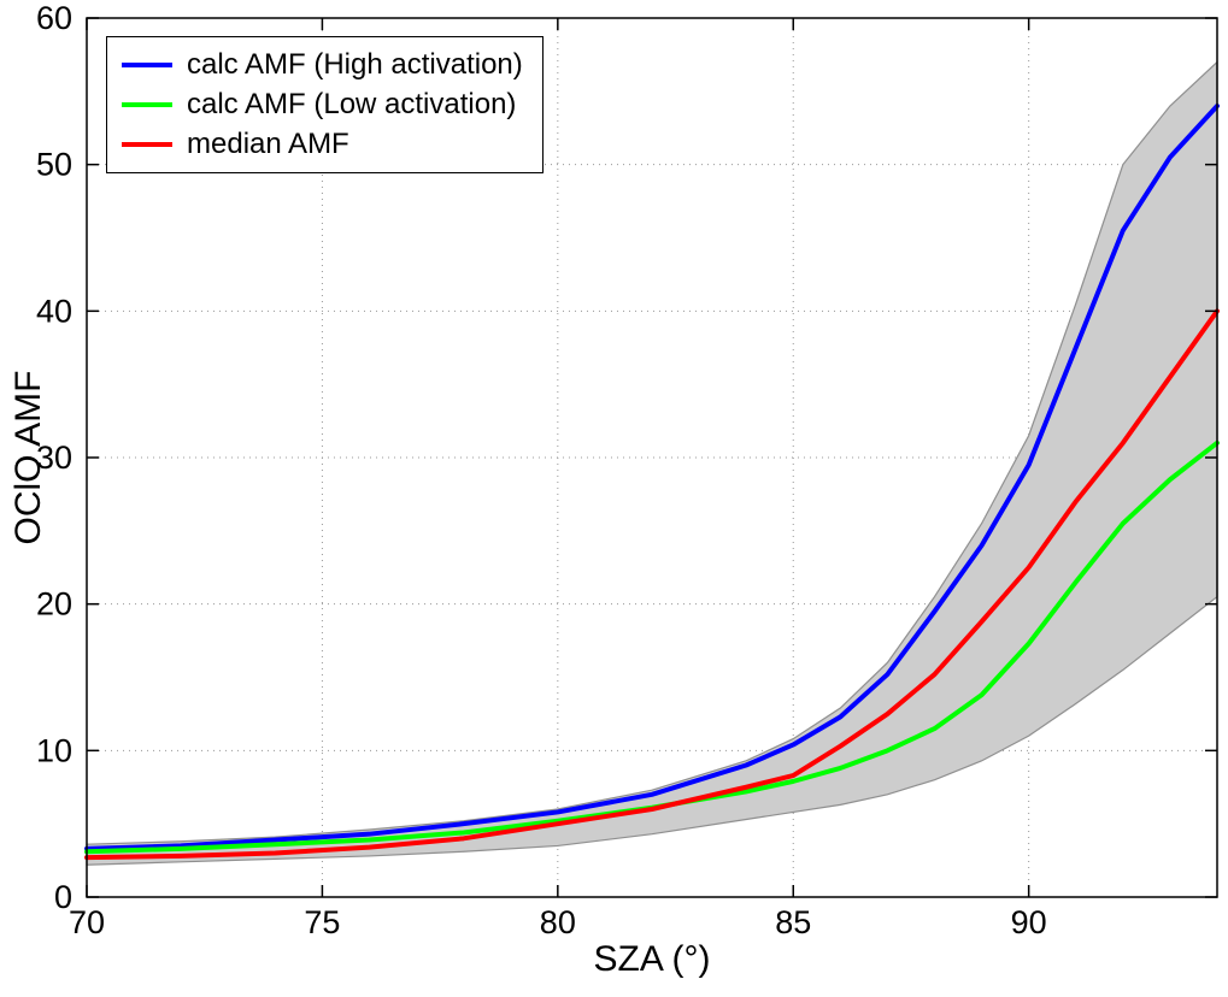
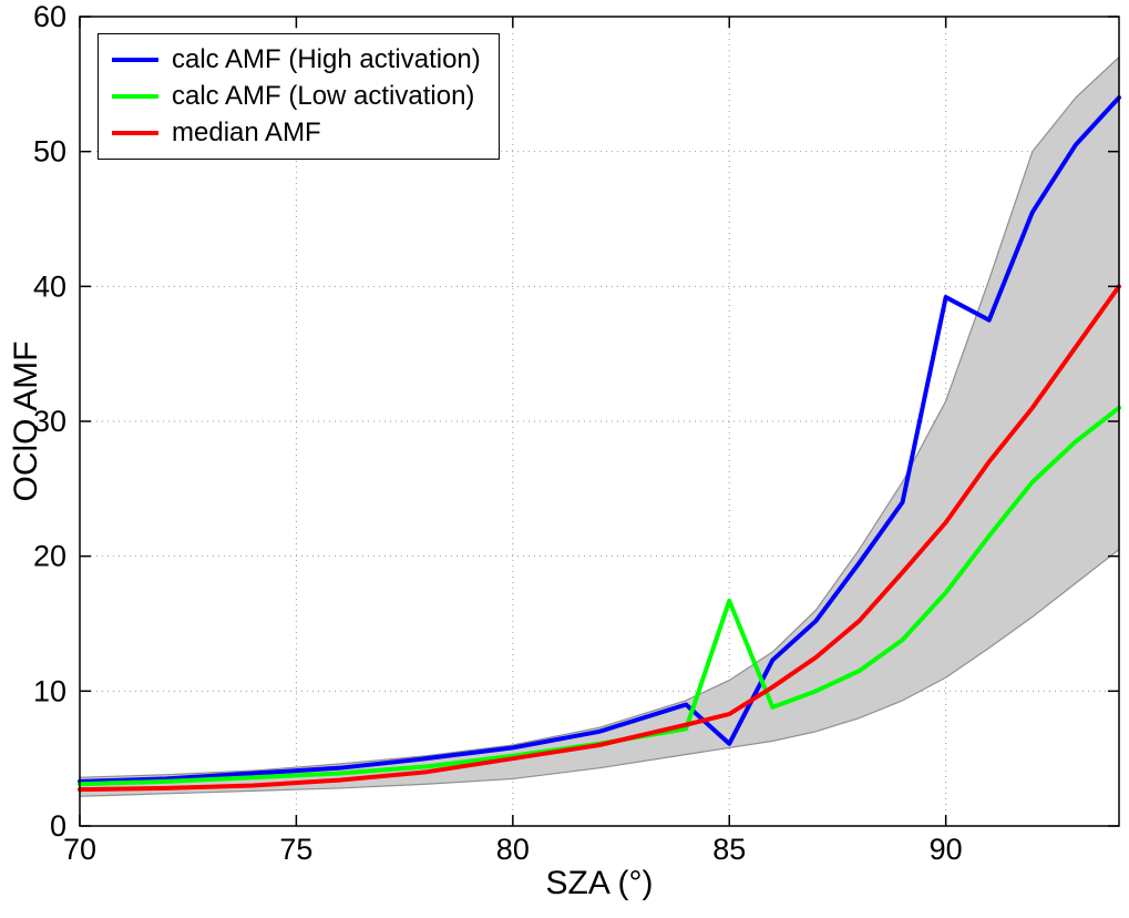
calc AMF (High activation)/85: 10.4 -> 6.1
calc AMF (Low activation)/85: 7.9 -> 16.7
calc AMF (High activation)/90: 29.5 -> 39.2
